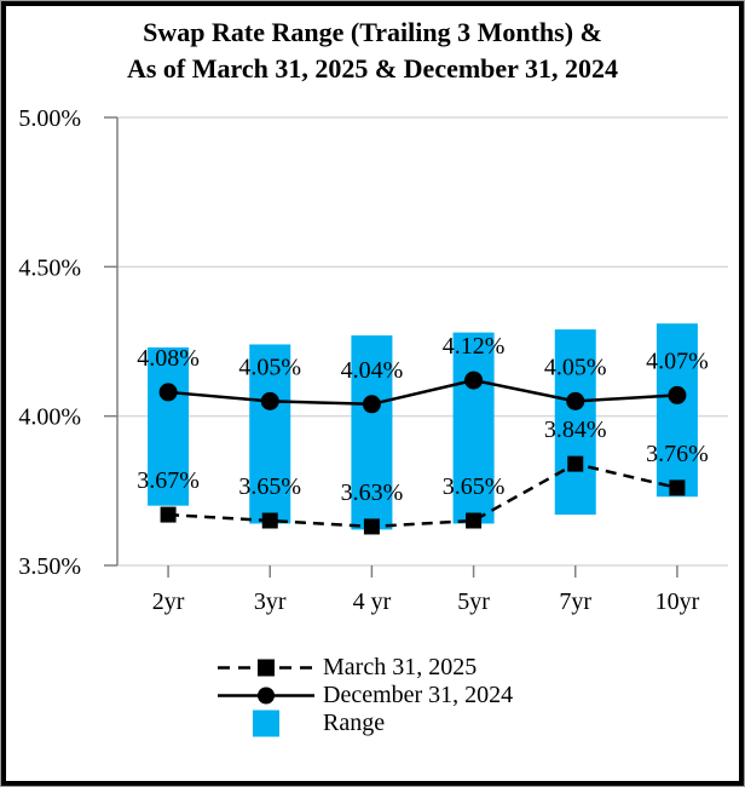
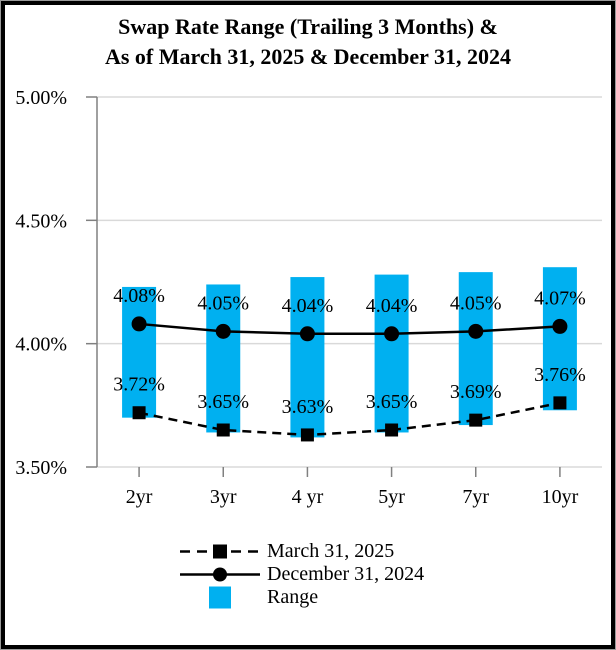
March 31, 2025/2yr: 3.67% -> 3.72%
December 31, 2024/5yr: 4.12% -> 4.04%
March 31, 2025/7yr: 3.84% -> 3.69%
